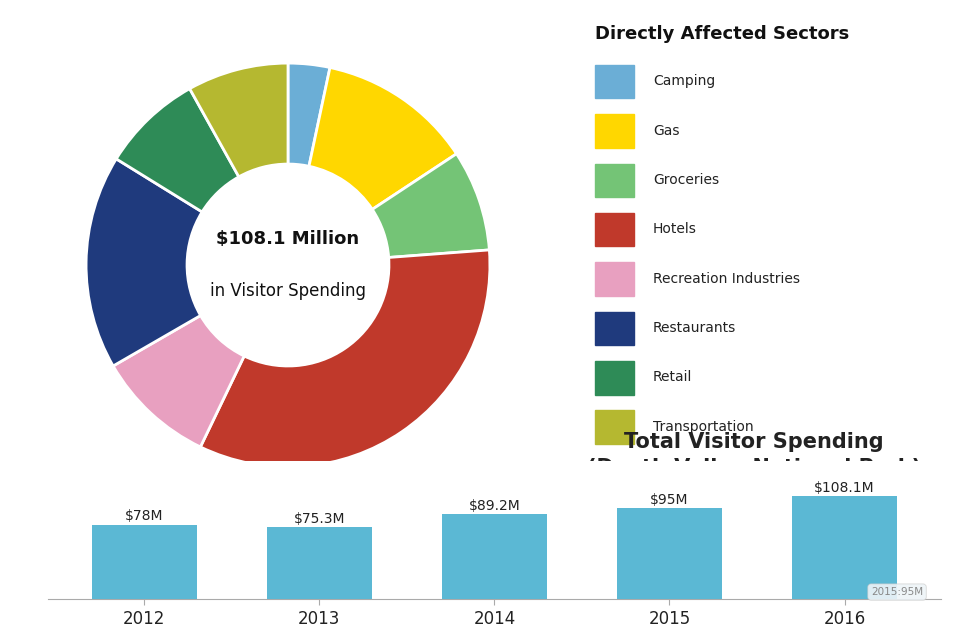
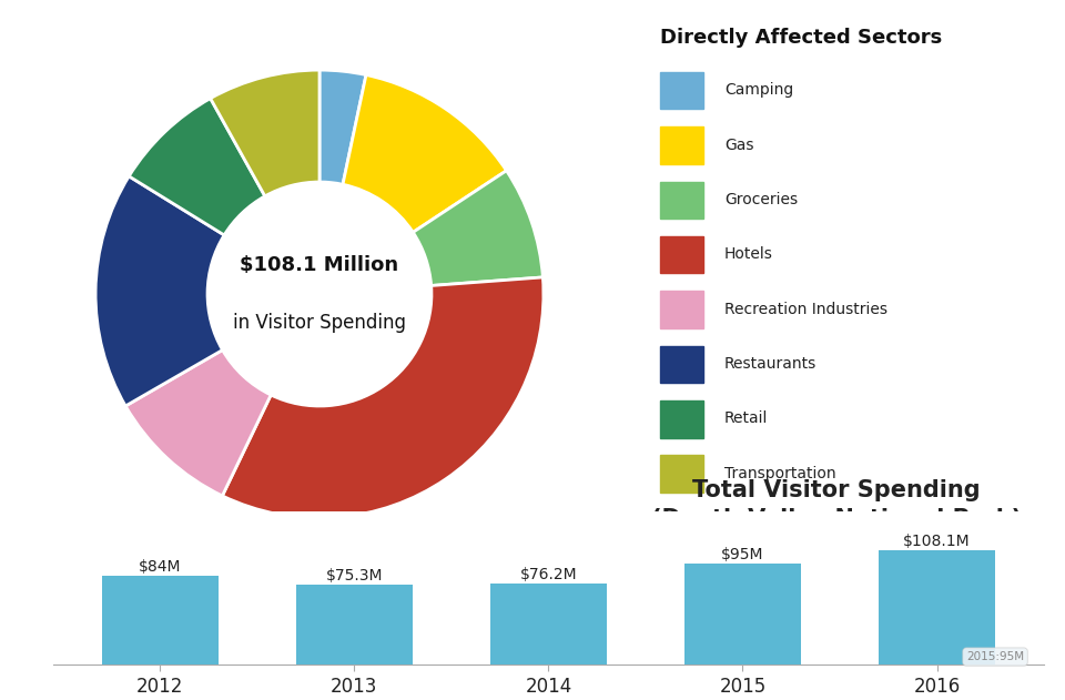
2012: $78M -> $84M
2014: $89.2M -> $76.2M
